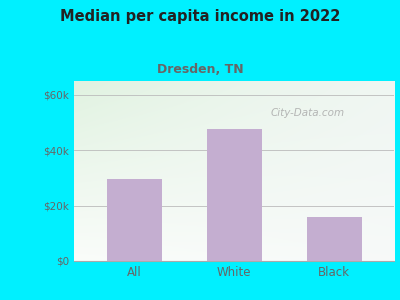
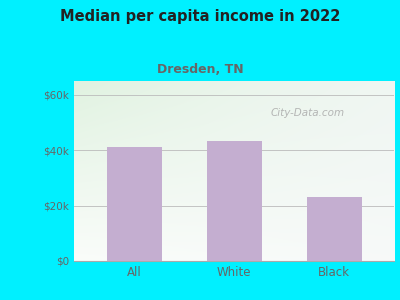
All: $29.5k -> $41.0k
White: $47.5k -> $43.5k
Black: $16.0k -> $23.0k
